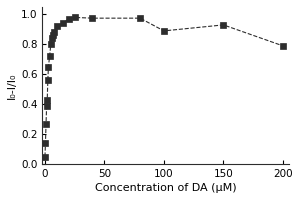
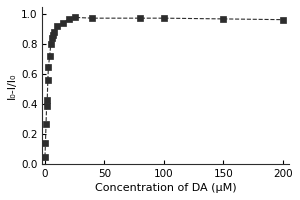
100: 0.89 -> 0.97
150: 0.93 -> 0.97
200: 0.79 -> 0.96
